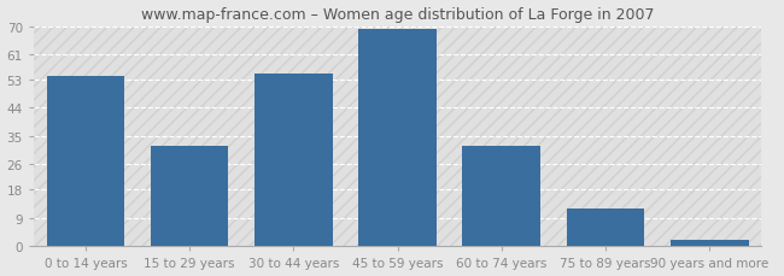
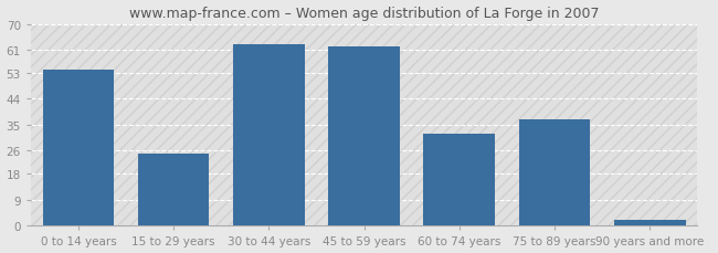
15 to 29 years: 32 -> 25
30 to 44 years: 55 -> 63
45 to 59 years: 69 -> 62
75 to 89 years: 12 -> 37
